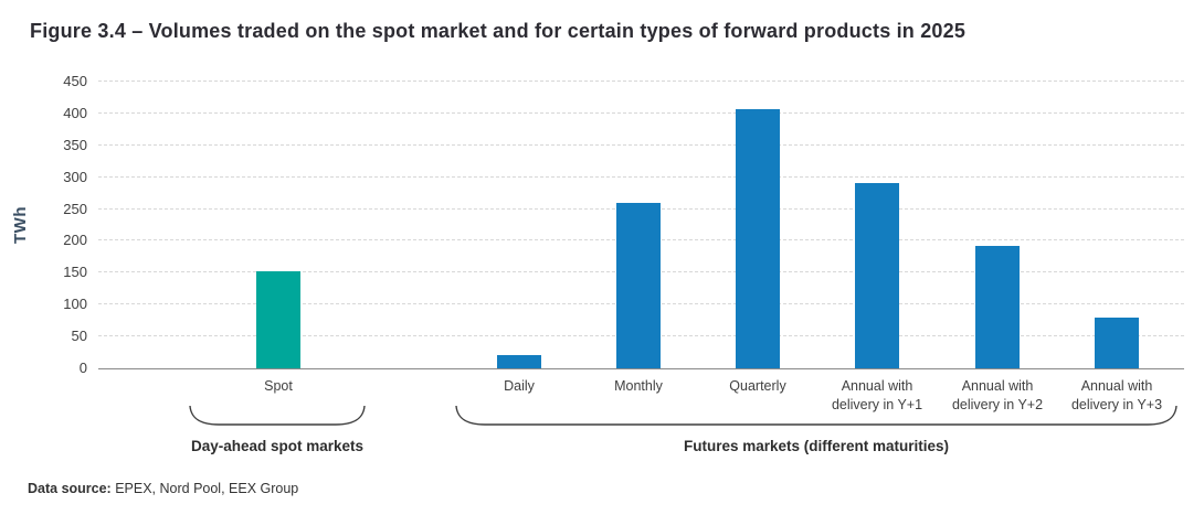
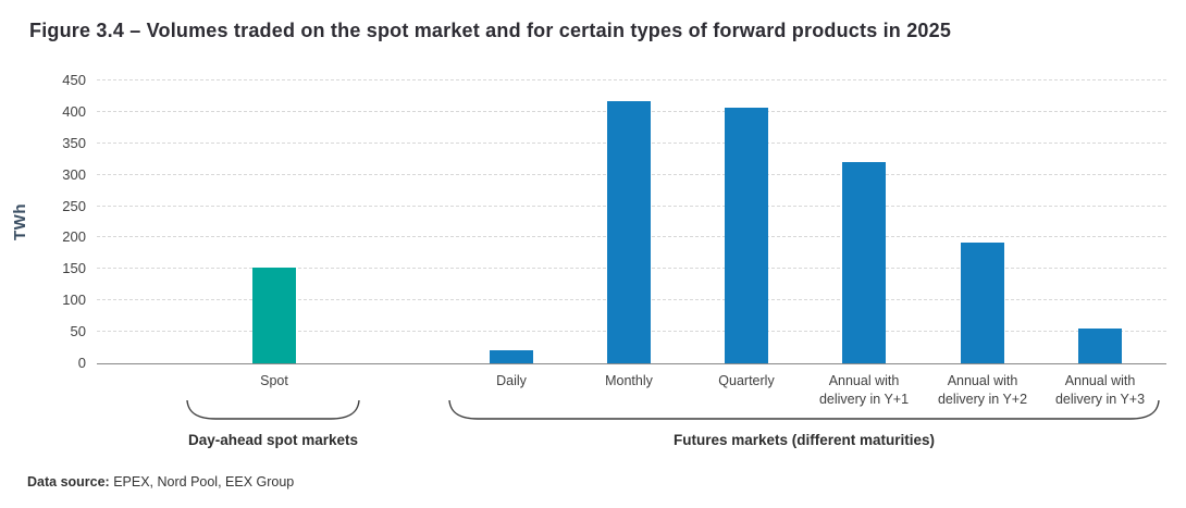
Monthly: 260 -> 420
Annual with delivery in Y+1: 290 -> 320
Annual with delivery in Y+3: 80 -> 60
